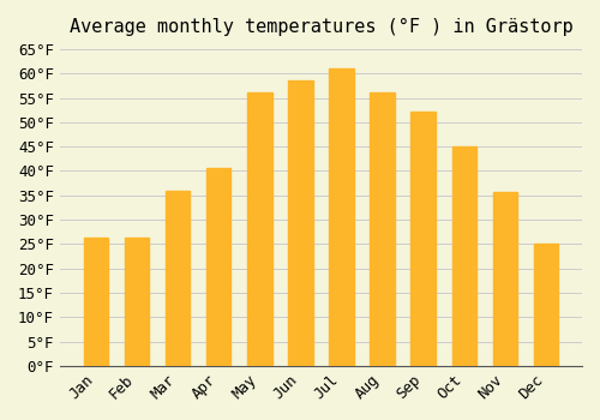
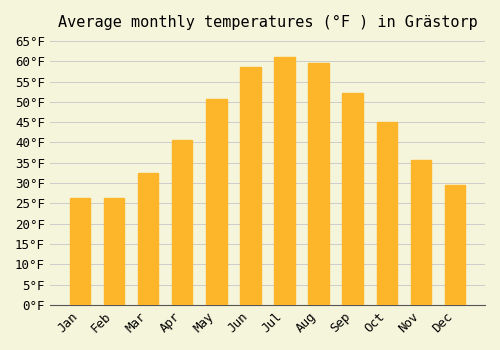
Mar: 36.0°F -> 32.5°F
May: 56.0°F -> 50.7°F
Aug: 56.0°F -> 59.5°F
Dec: 25.0°F -> 29.5°F
